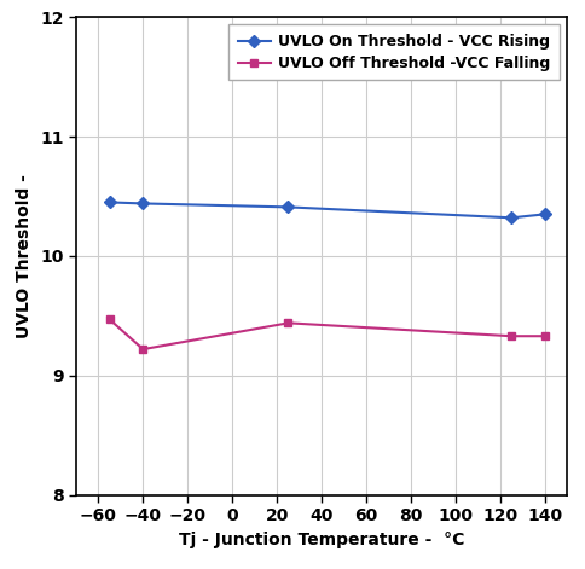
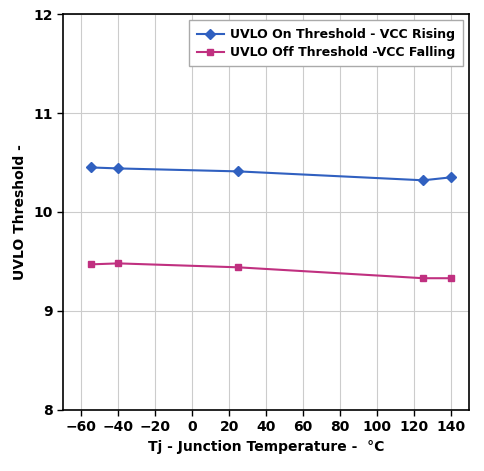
UVLO Off Threshold -VCC Falling/−40: 9.22 -> 9.48
